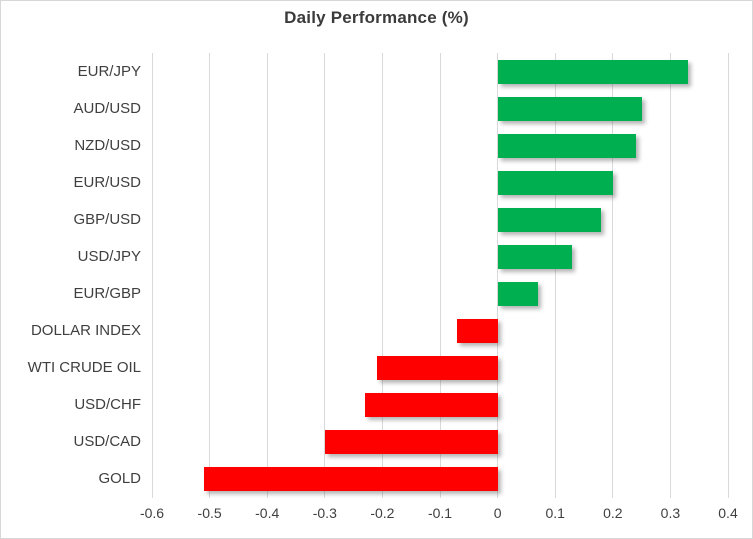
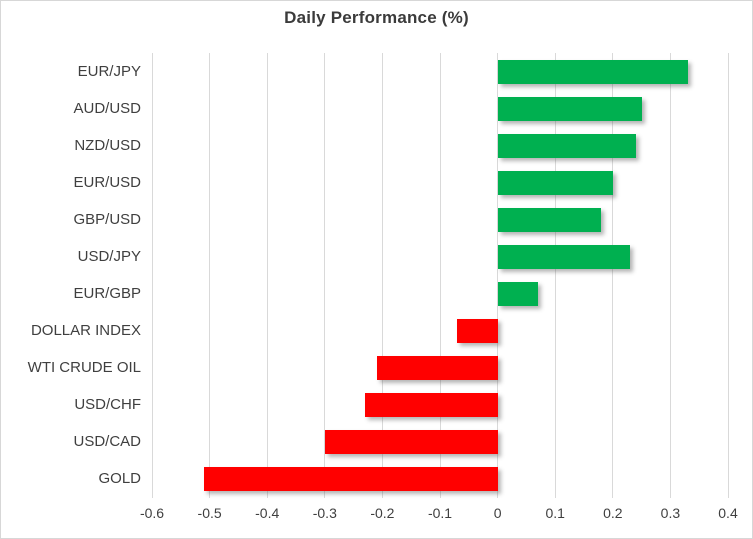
USD/JPY: 0.13 -> 0.23
